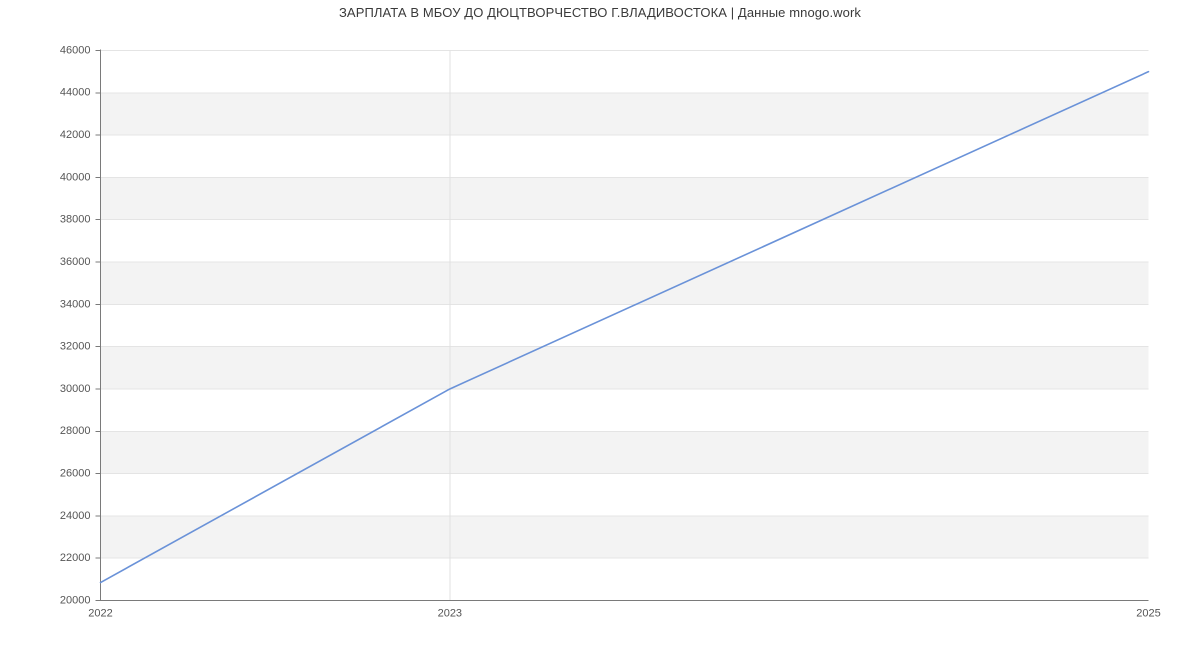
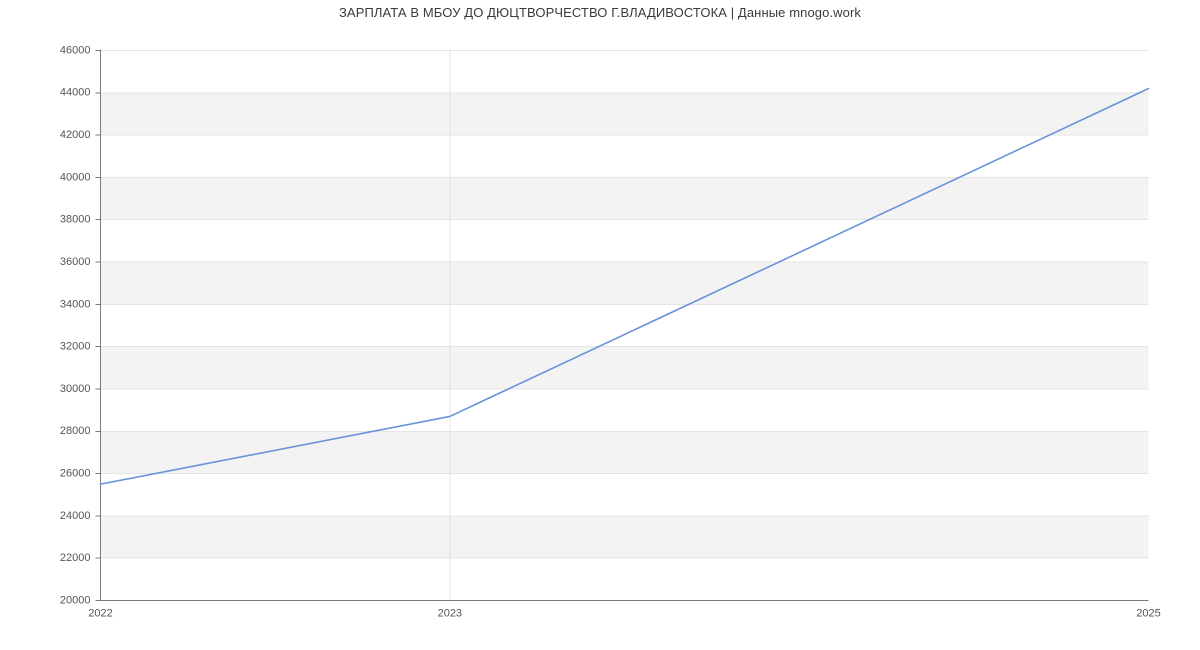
2022: 20800 -> 25500
2023: 30000 -> 28700
2025: 45000 -> 44200
